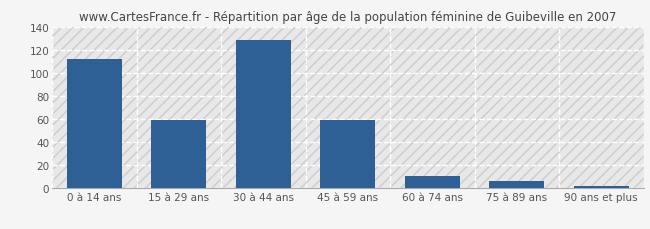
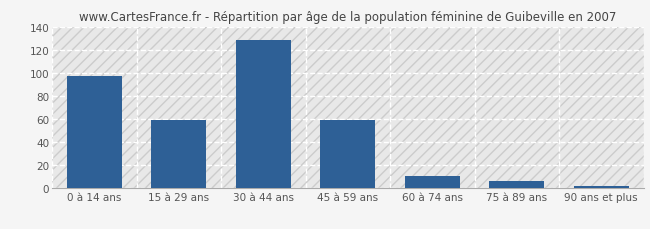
0 à 14 ans: 112 -> 97
